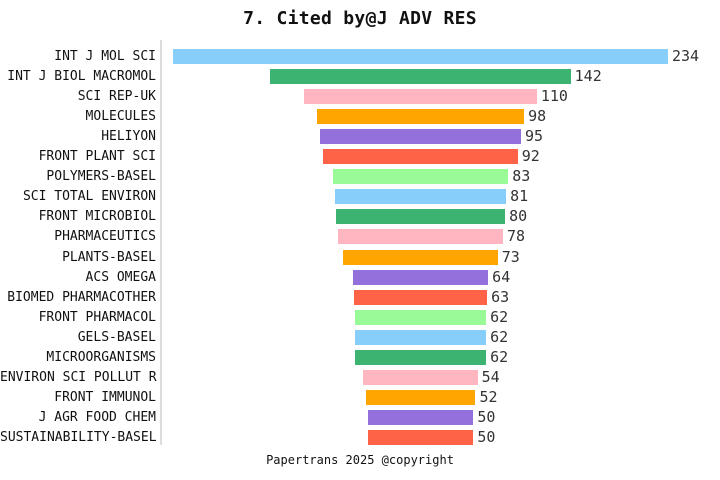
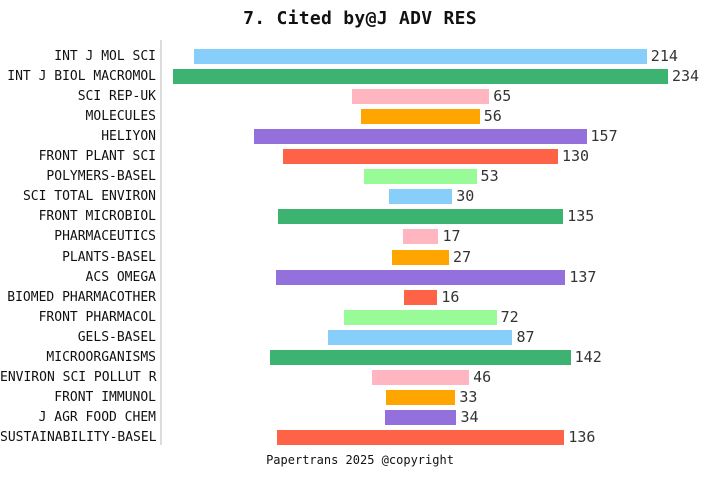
INT J MOL SCI: 234 -> 214
INT J BIOL MACROMOL: 142 -> 234
SCI REP-UK: 110 -> 65
MOLECULES: 98 -> 56
HELIYON: 95 -> 157
FRONT PLANT SCI: 92 -> 130
POLYMERS-BASEL: 83 -> 53
SCI TOTAL ENVIRON: 81 -> 30
FRONT MICROBIOL: 80 -> 135
PHARMACEUTICS: 78 -> 17
PLANTS-BASEL: 73 -> 27
ACS OMEGA: 64 -> 137
BIOMED PHARMACOTHER: 63 -> 16
FRONT PHARMACOL: 62 -> 72
GELS-BASEL: 62 -> 87
MICROORGANISMS: 62 -> 142
ENVIRON SCI POLLUT R: 54 -> 46
FRONT IMMUNOL: 52 -> 33
J AGR FOOD CHEM: 50 -> 34
SUSTAINABILITY-BASEL: 50 -> 136
